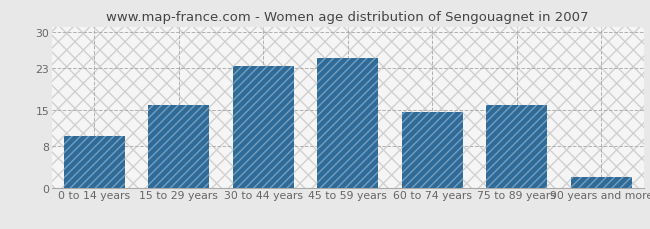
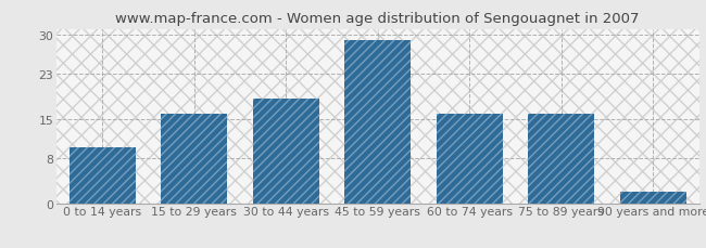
30 to 44 years: 23.5 -> 18.6
45 to 59 years: 25.0 -> 29.0
60 to 74 years: 14.5 -> 16.0
